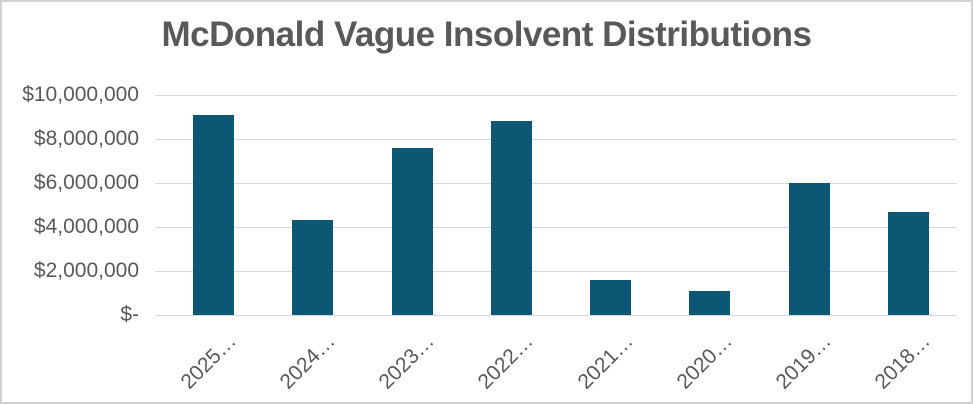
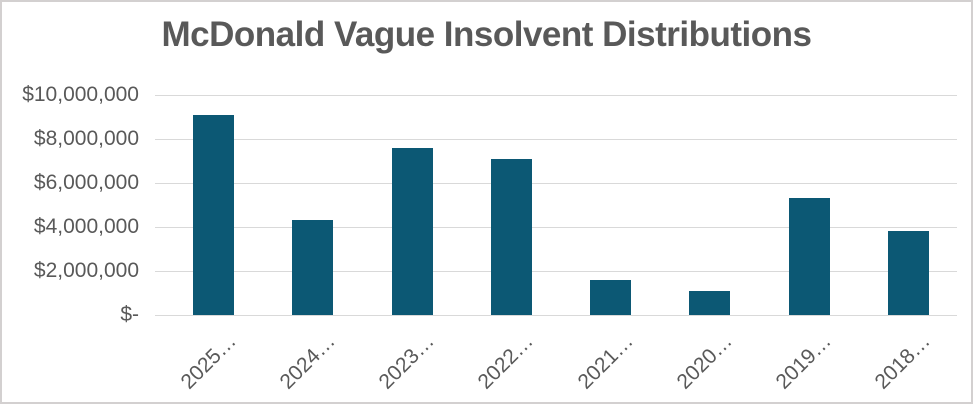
2022…: $8800000 -> $7100000
2019…: $6000000 -> $5300000
2018…: $4700000 -> $3800000
